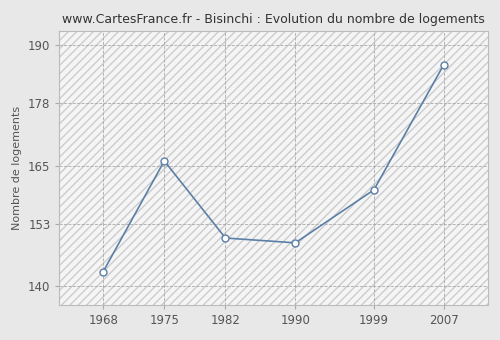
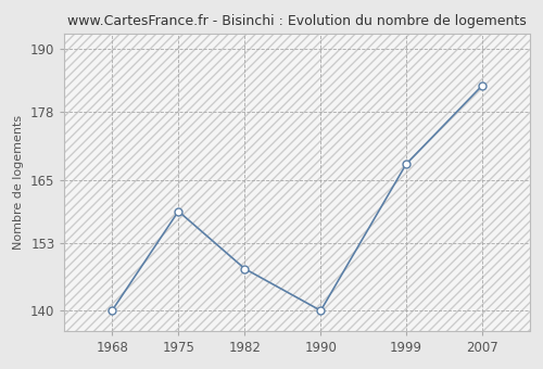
1968: 143 -> 140
1975: 166 -> 159
1982: 150 -> 148
1990: 149 -> 140
1999: 160 -> 168
2007: 186 -> 183
